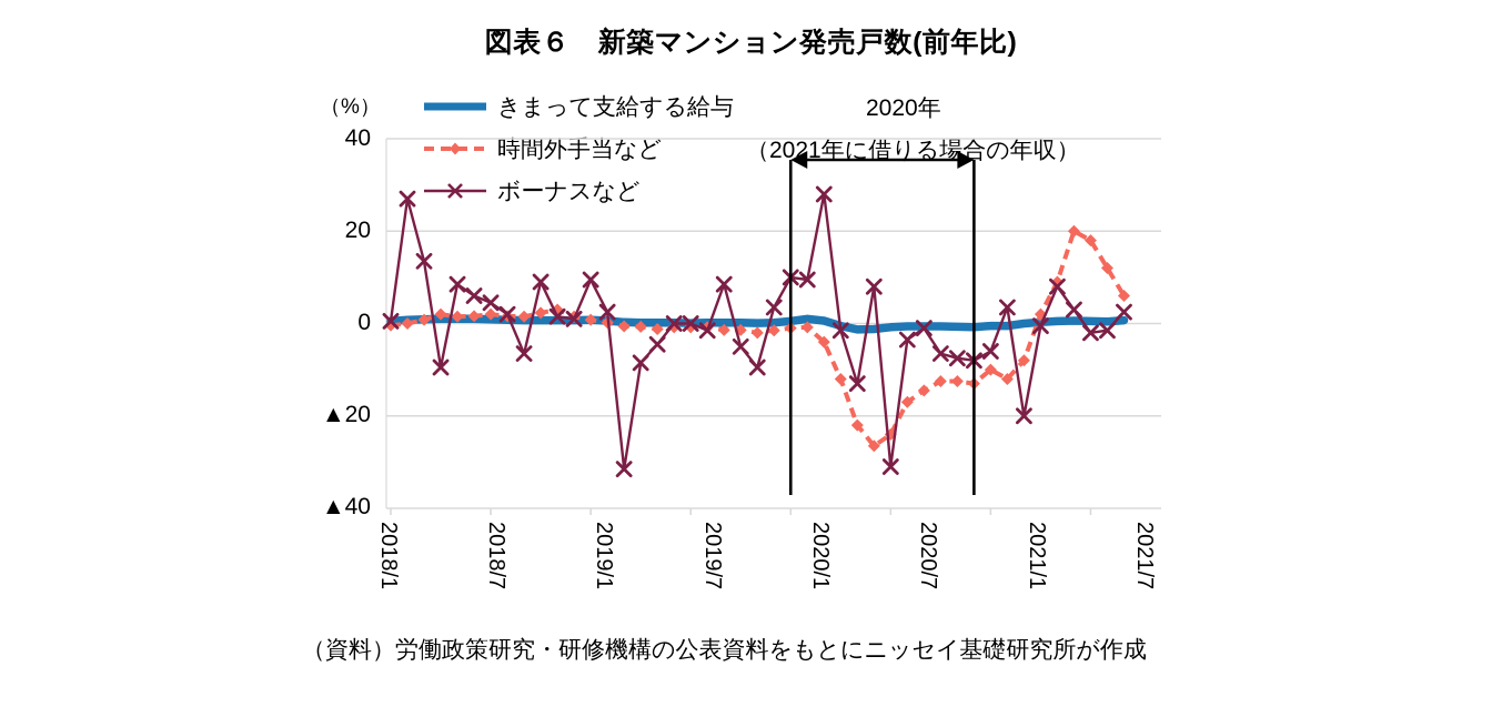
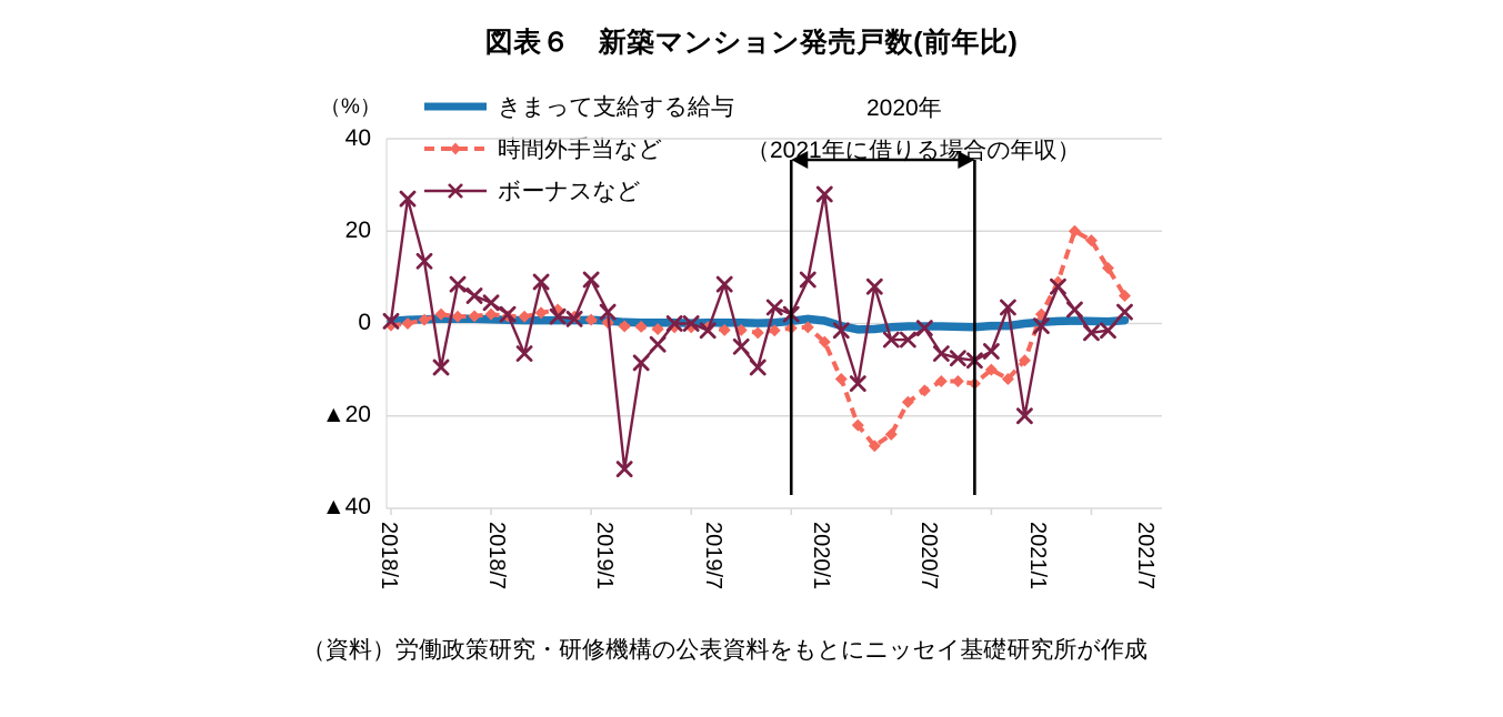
ボーナスなど/2020/1: 10 -> 2
ボーナスなど/2020/7: -31 -> -4
